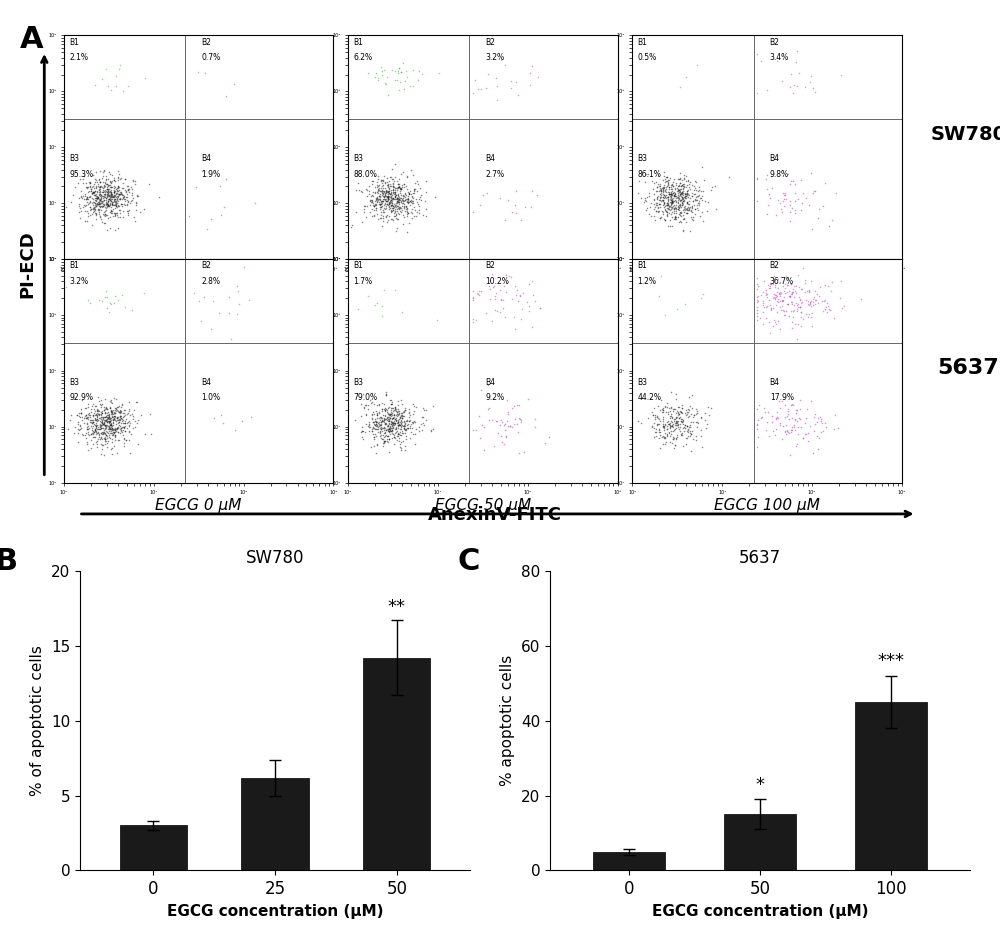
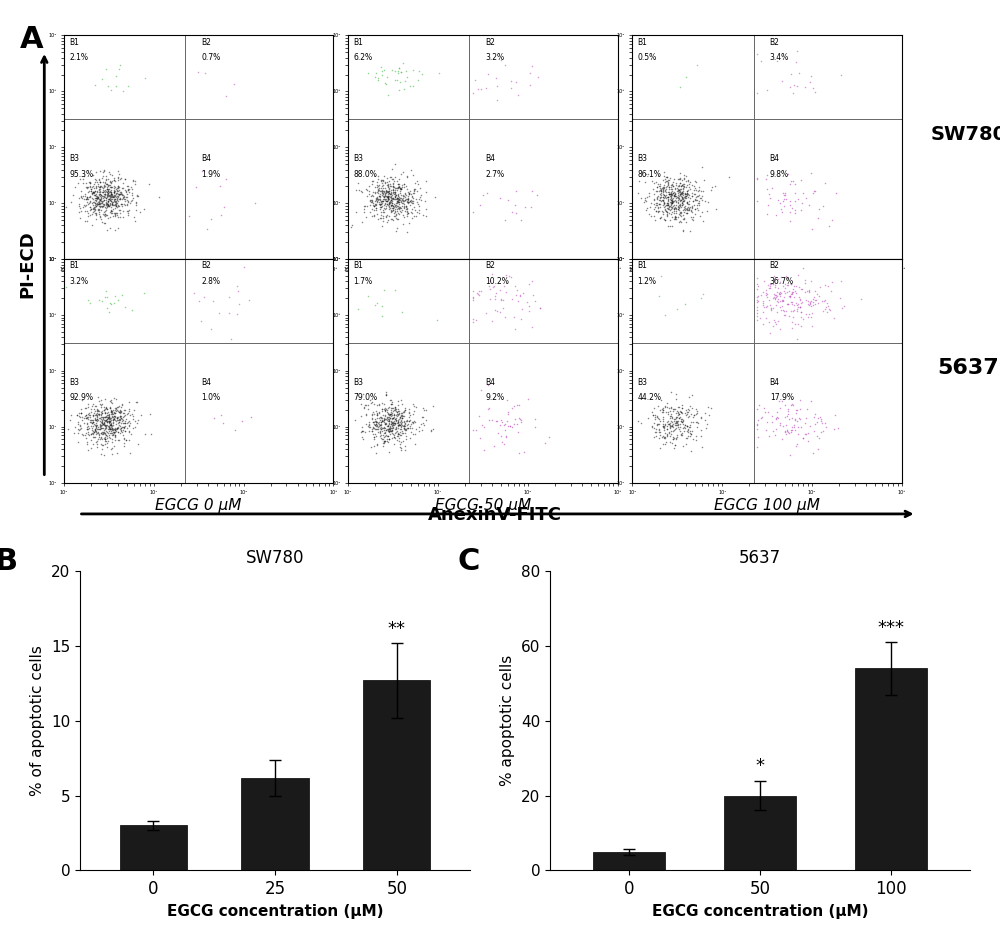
SW780/50: 14.2 -> 12.7
5637/50: 15 -> 20
5637/100: 45 -> 54
